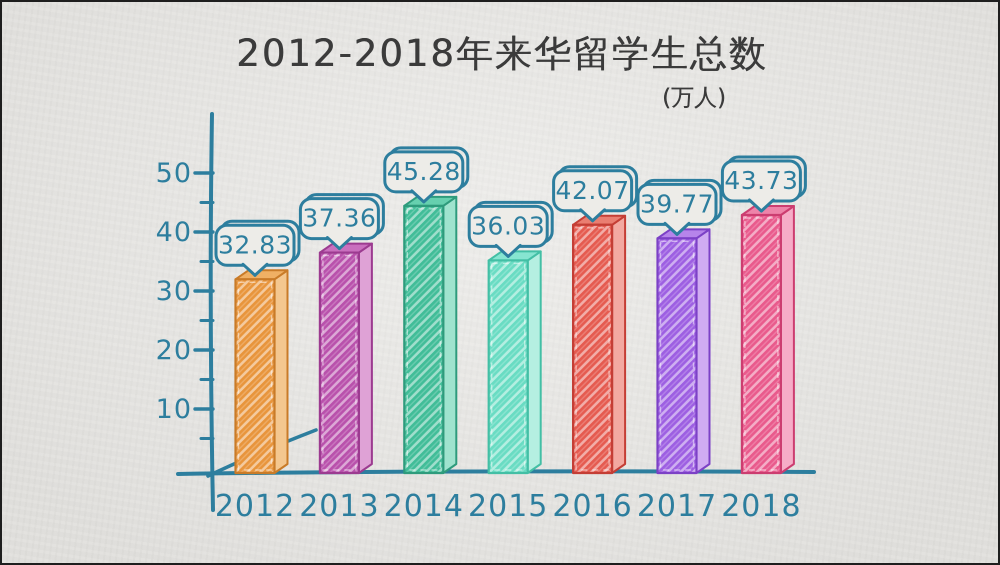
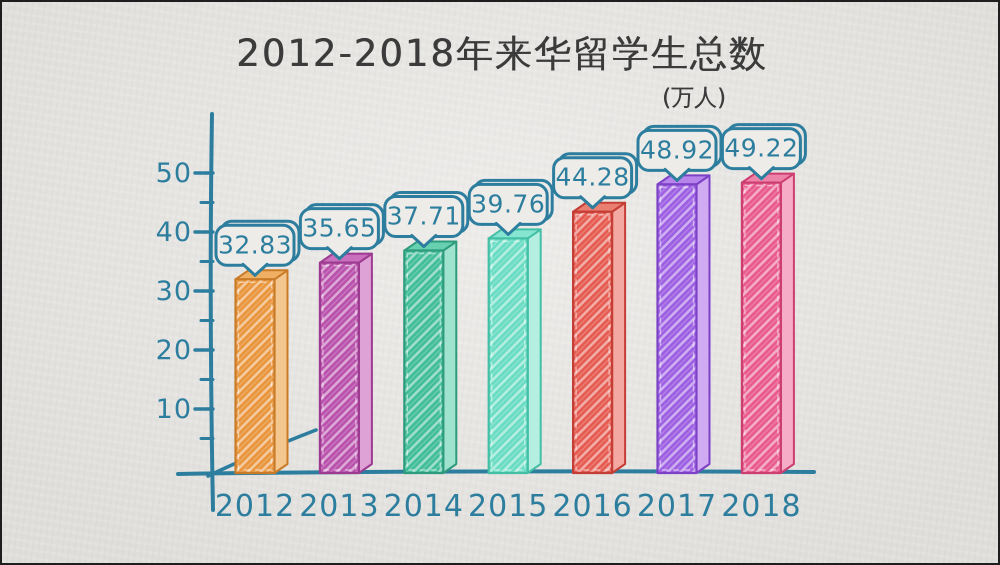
2013: 37.36 -> 35.65
2014: 45.28 -> 37.71
2015: 36.03 -> 39.76
2016: 42.07 -> 44.28
2017: 39.77 -> 48.92
2018: 43.73 -> 49.22
